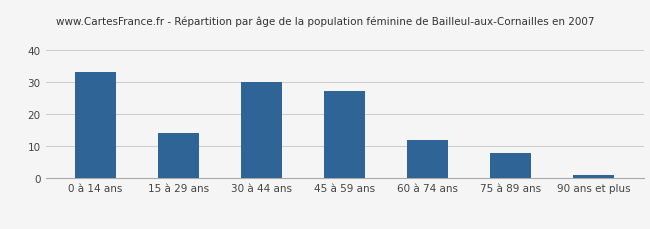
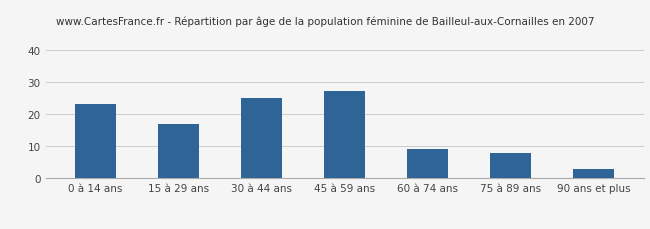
0 à 14 ans: 33 -> 23
15 à 29 ans: 14 -> 17
30 à 44 ans: 30 -> 25
60 à 74 ans: 12 -> 9
90 ans et plus: 1 -> 3
